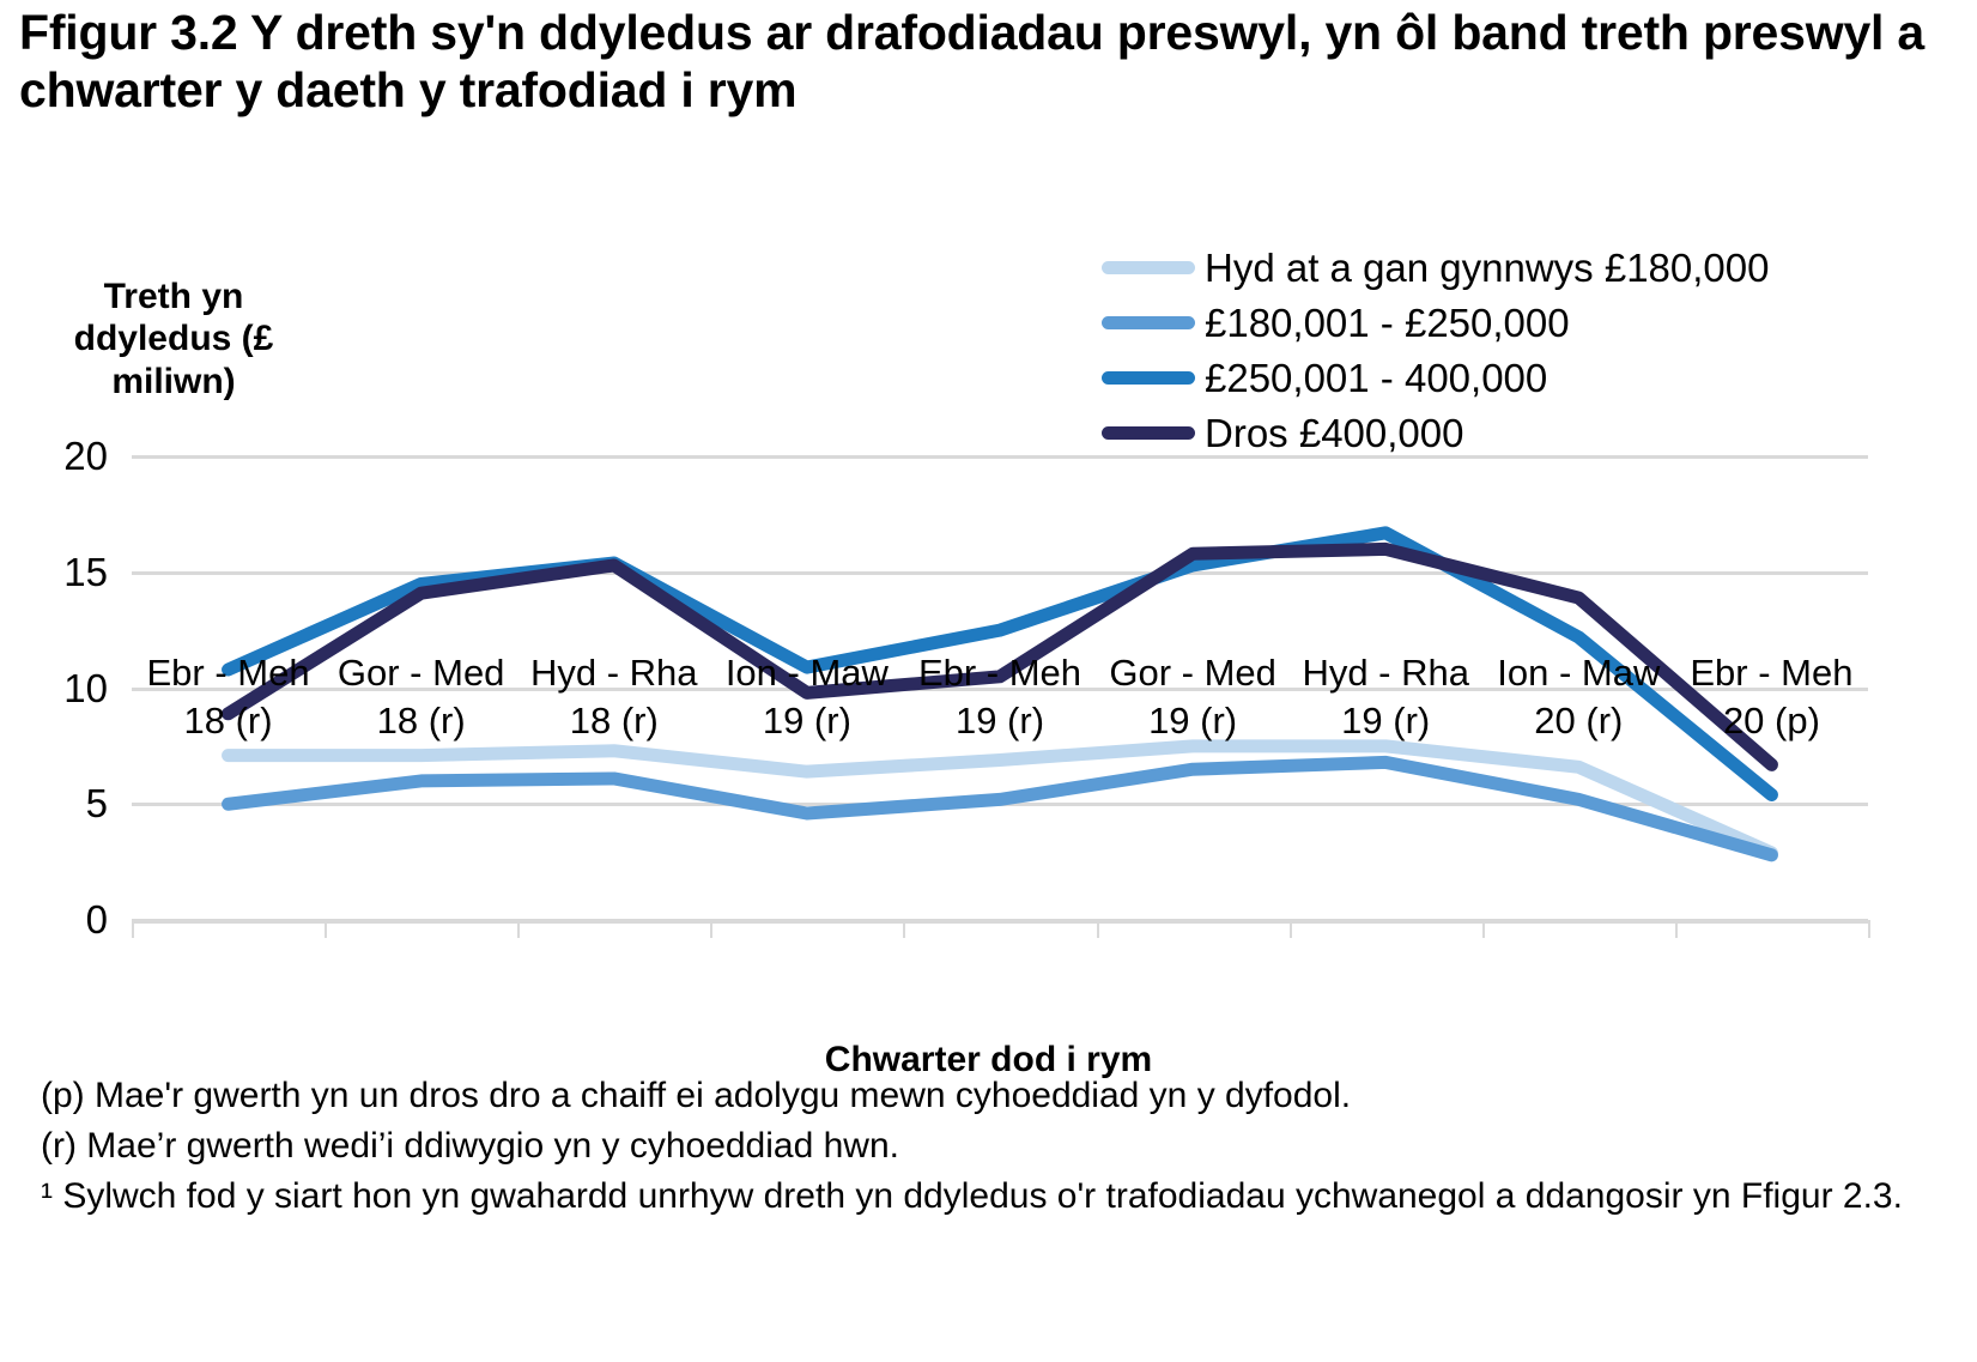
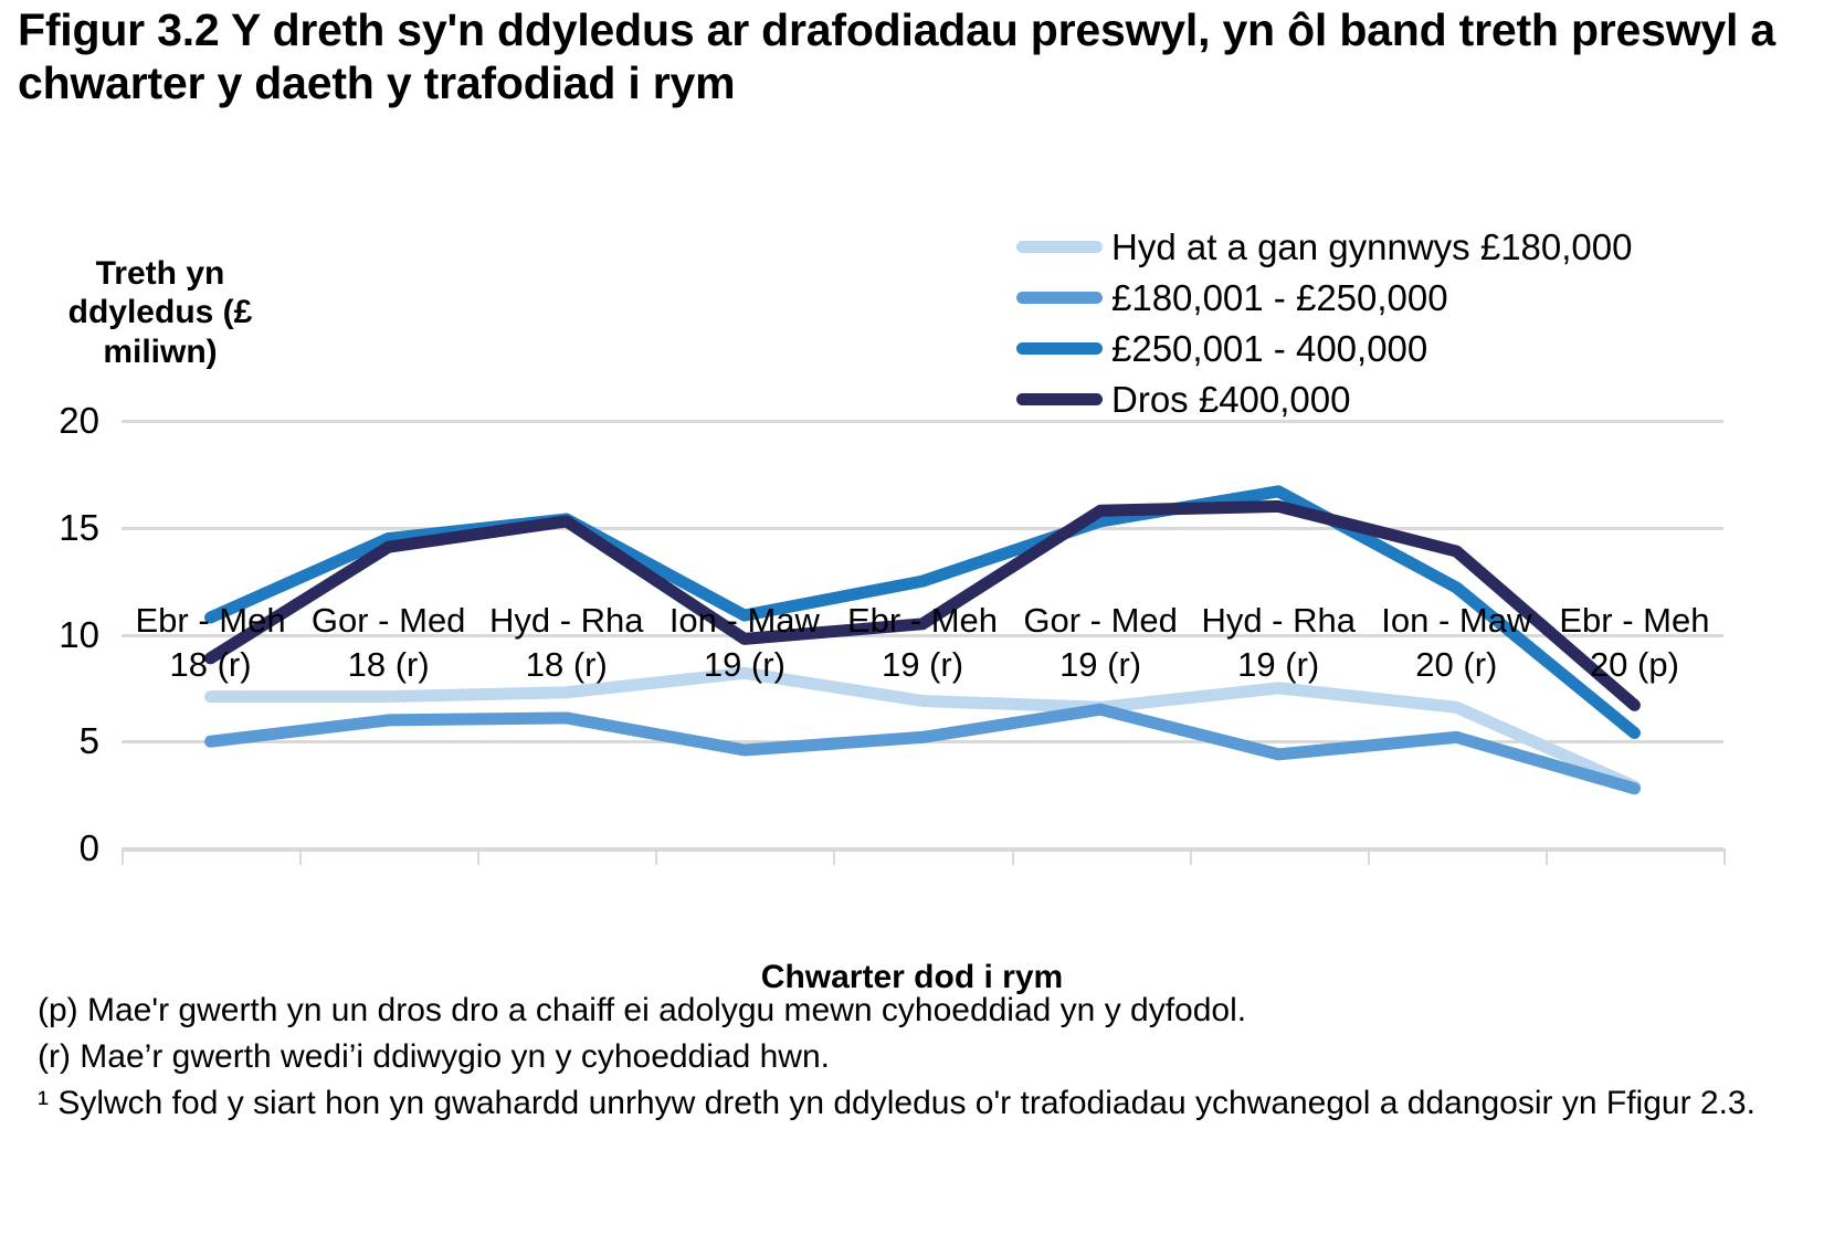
Hyd at a gan gynnwys £180,000/Ion - Maw 19 (r): 6.4 -> 8.2
Hyd at a gan gynnwys £180,000/Gor - Med 19 (r): 7.5 -> 6.6
£180,001 - £250,000/Hyd - Rha 19 (r): 6.8 -> 4.4
